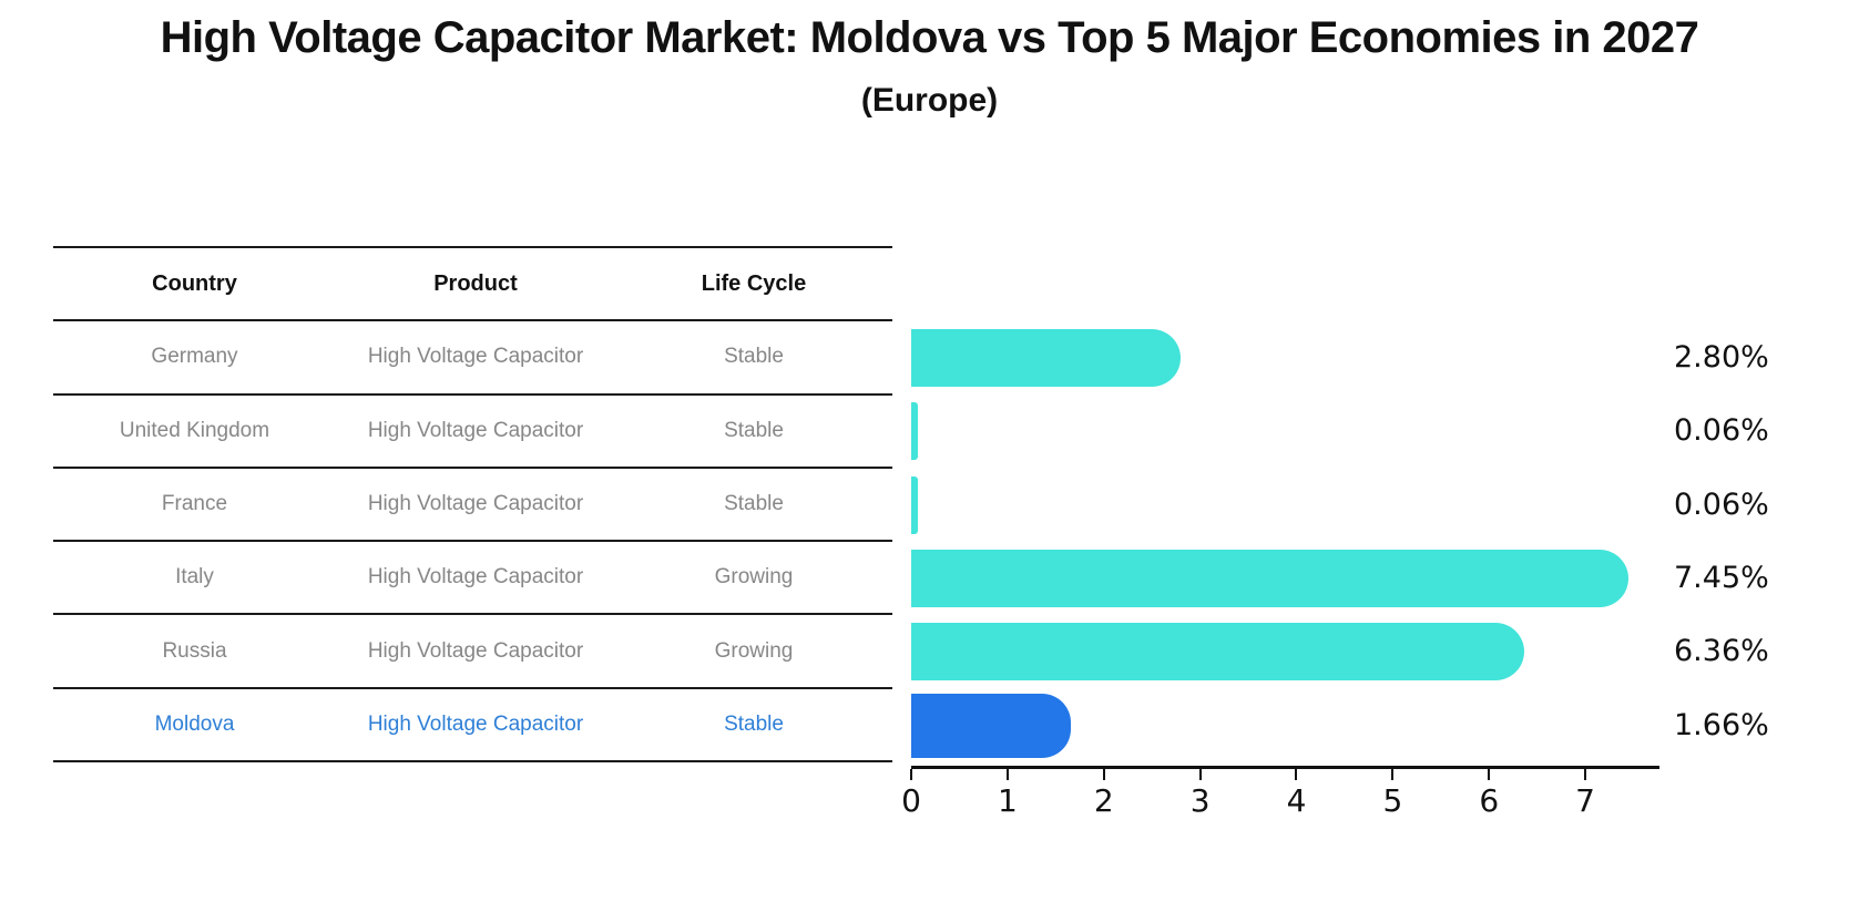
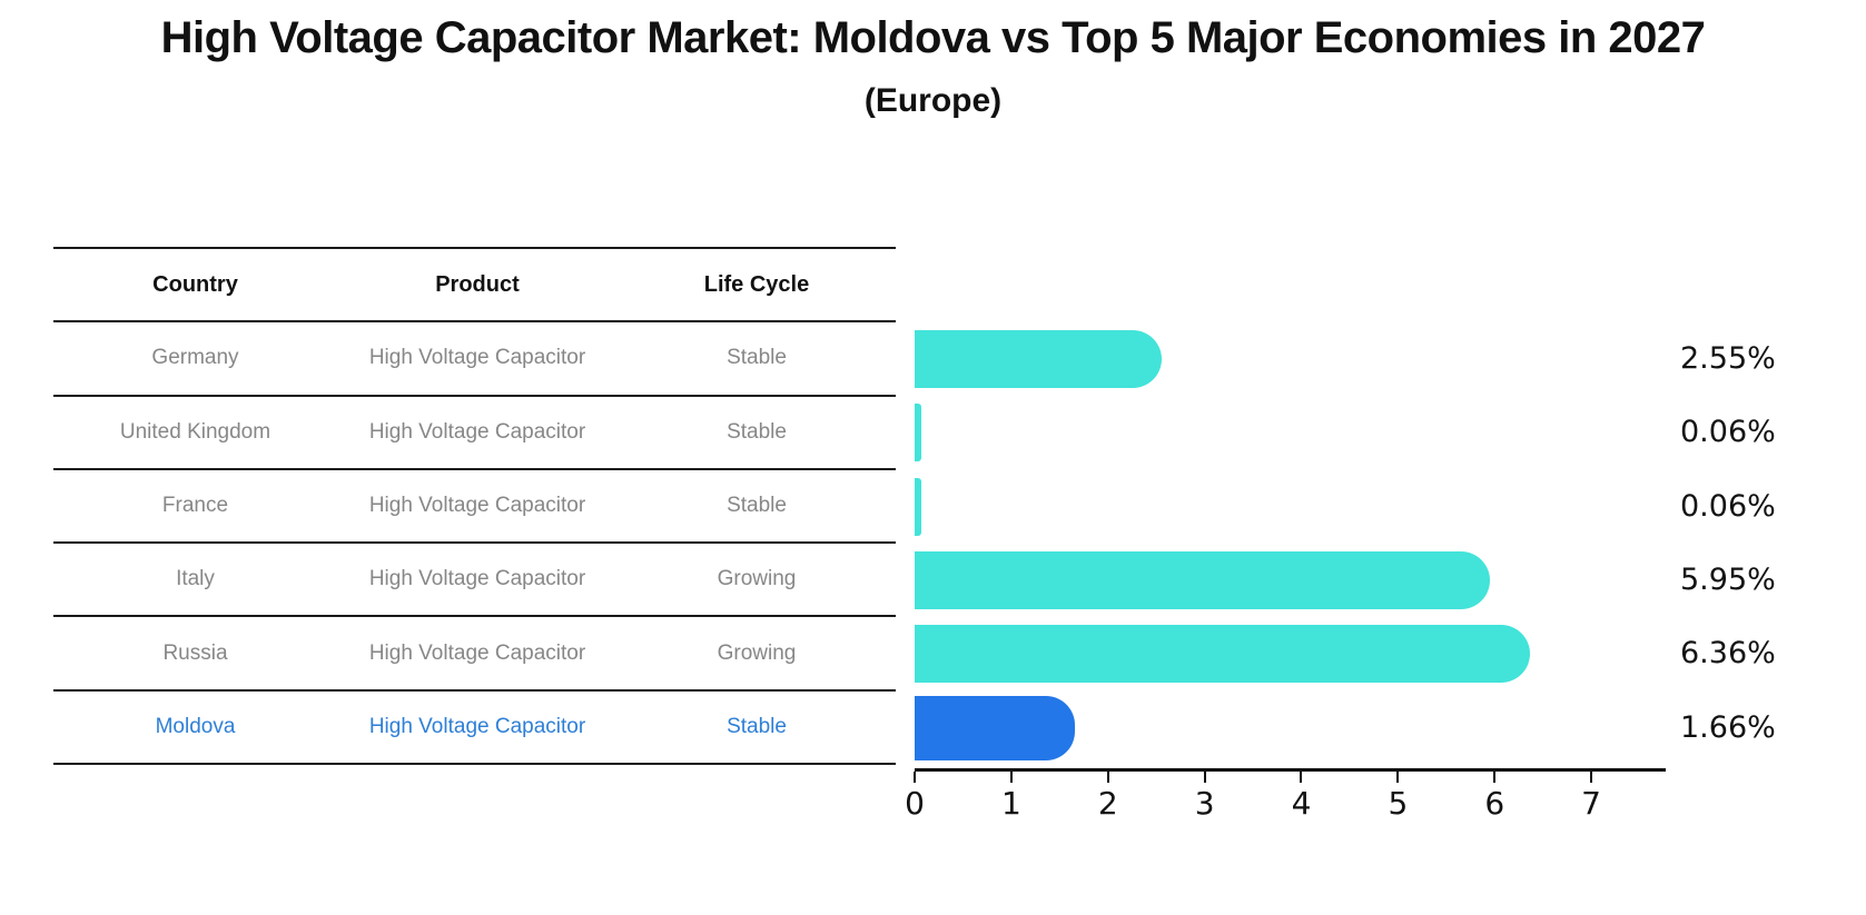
Germany: 2.80% -> 2.55%
Italy: 7.45% -> 5.95%
